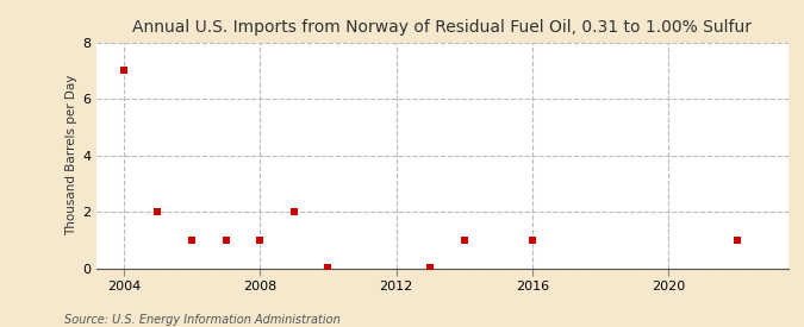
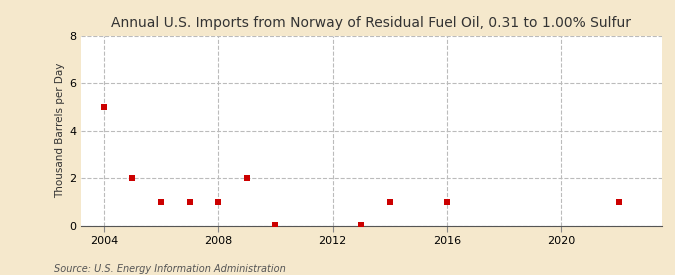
2004: 7.00 -> 5.00
